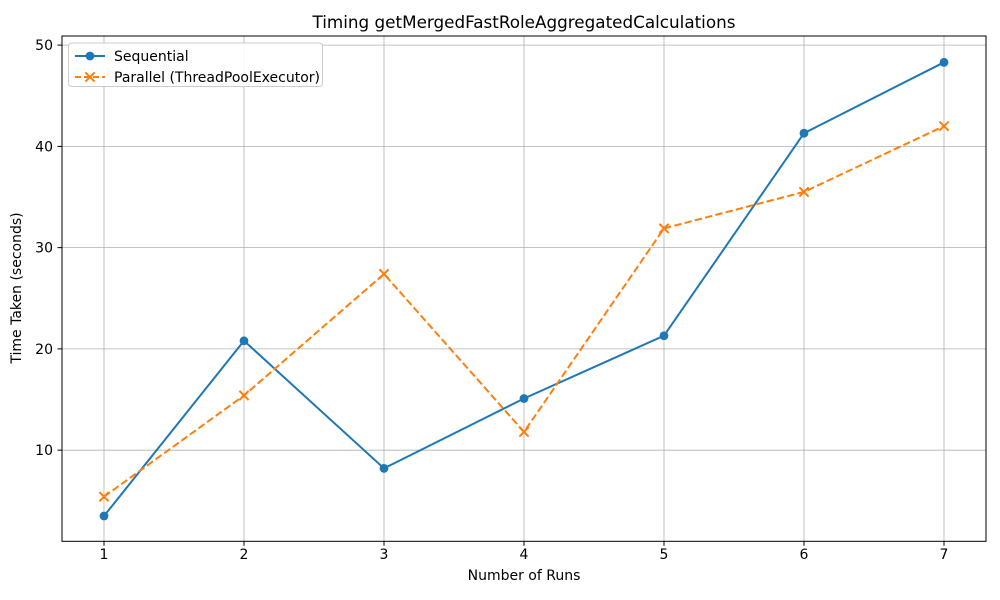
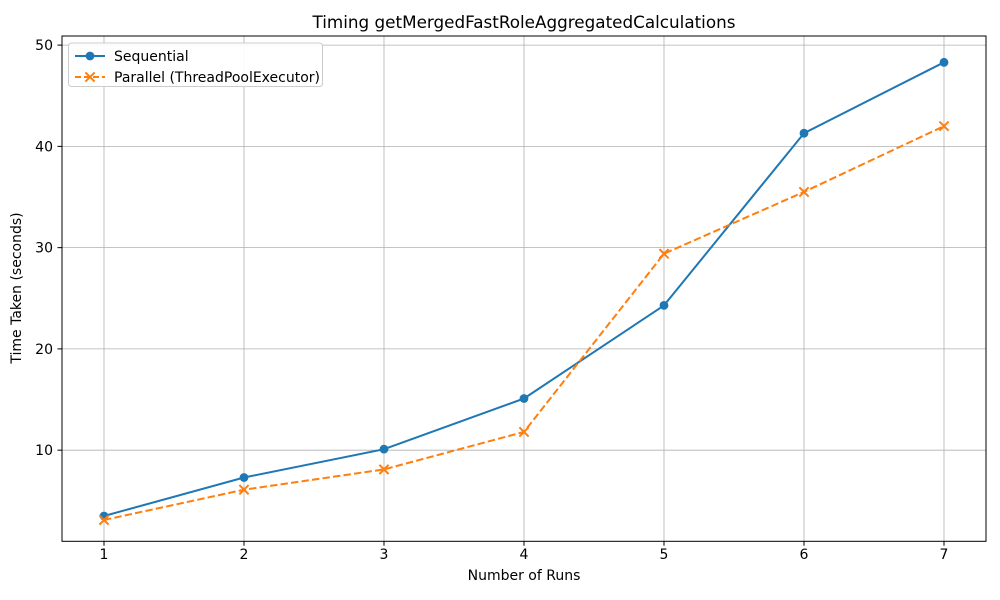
Parallel (ThreadPoolExecutor)/1: 5.4 -> 3.1
Sequential/2: 20.8 -> 7.3
Parallel (ThreadPoolExecutor)/2: 15.4 -> 6.1
Sequential/3: 8.2 -> 10.1
Parallel (ThreadPoolExecutor)/3: 27.4 -> 8.1
Sequential/5: 21.3 -> 24.3
Parallel (ThreadPoolExecutor)/5: 31.9 -> 29.4
